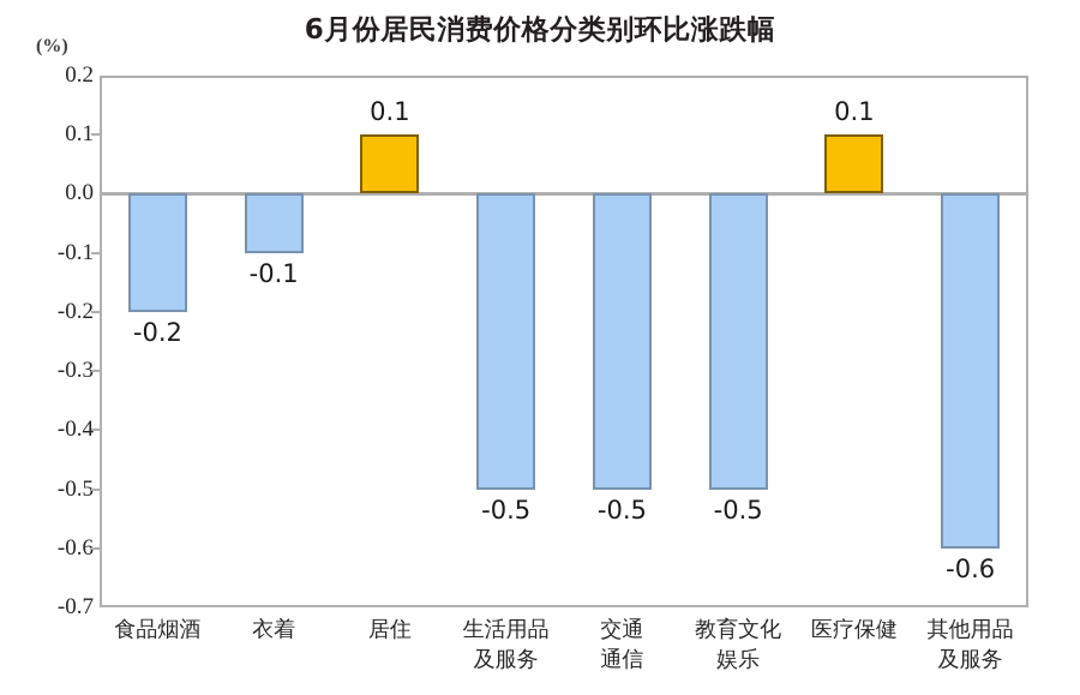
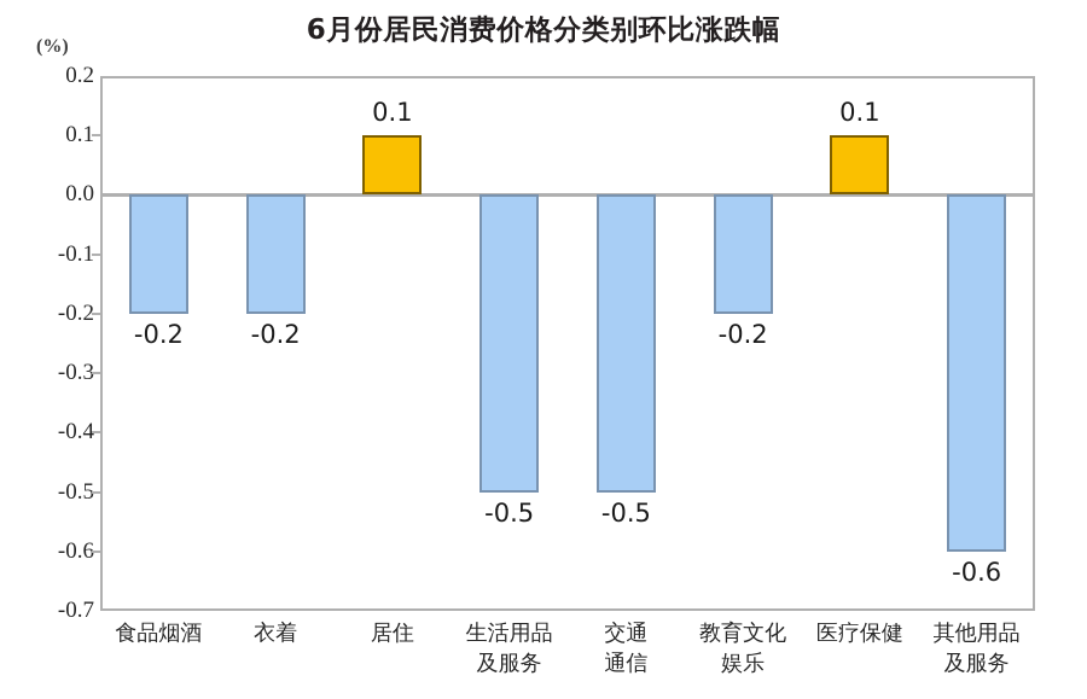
衣着: -0.1 -> -0.2
教育文化娱乐: -0.5 -> -0.2
